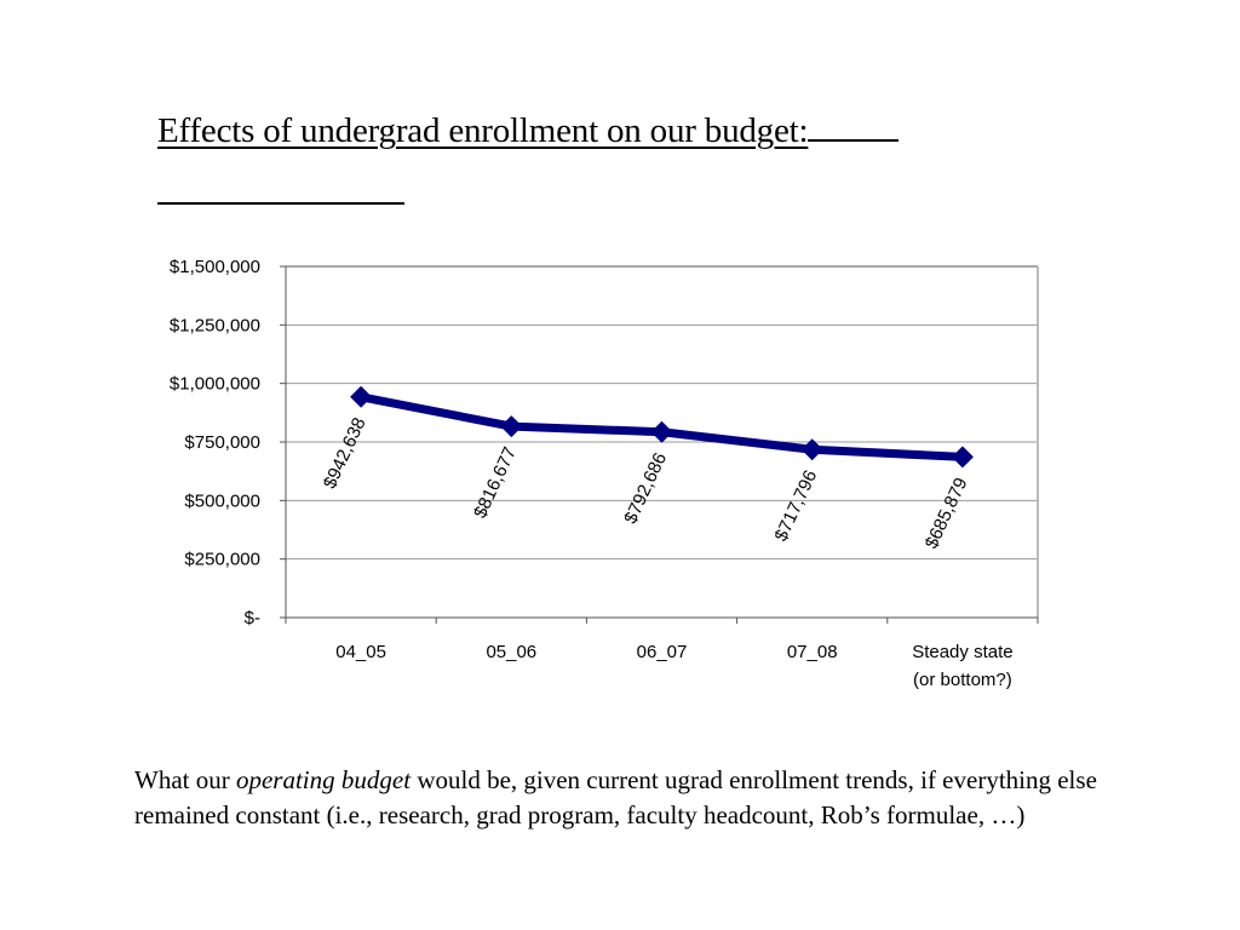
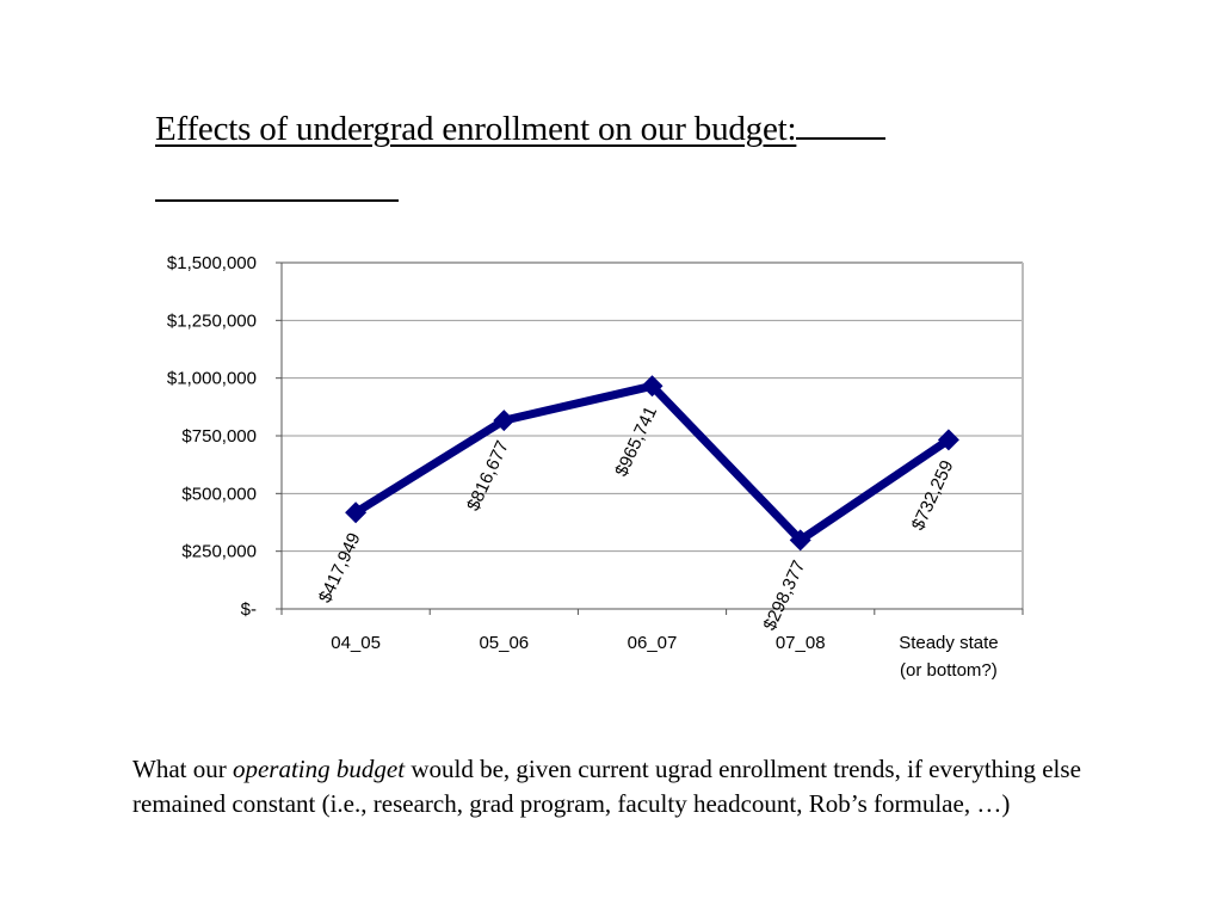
04_05: $942,638 -> $417,949
06_07: $792,686 -> $965,741
07_08: $717,796 -> $298,377
Steady state (or bottom?): $685,879 -> $732,259
